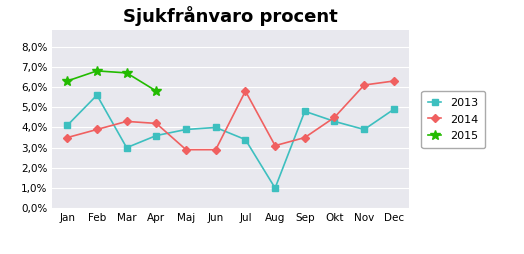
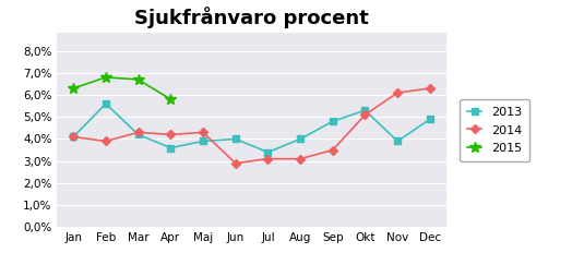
2014/Jan: 3,5% -> 4,1%
2013/Mar: 3,0% -> 4,2%
2014/Maj: 2,9% -> 4,3%
2014/Jul: 5,8% -> 3,1%
2013/Aug: 1,0% -> 4,0%
2013/Okt: 4,3% -> 5,3%
2014/Okt: 4,5% -> 5,1%
